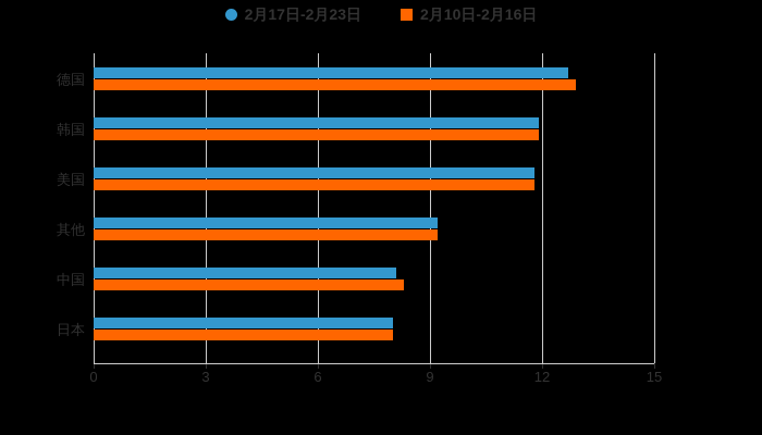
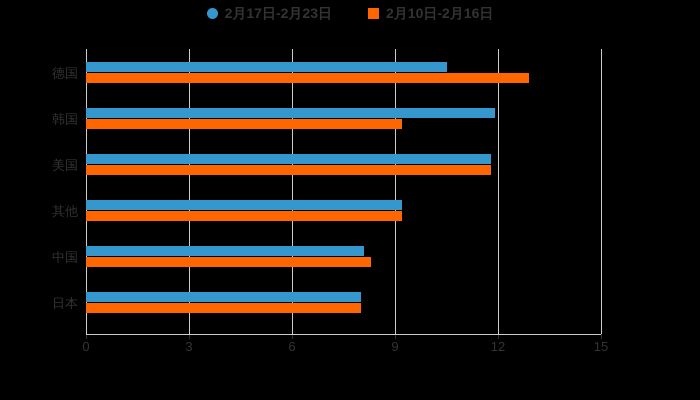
2月17日-2月23日/德国: 12.7 -> 10.5
2月10日-2月16日/韩国: 11.9 -> 9.2
